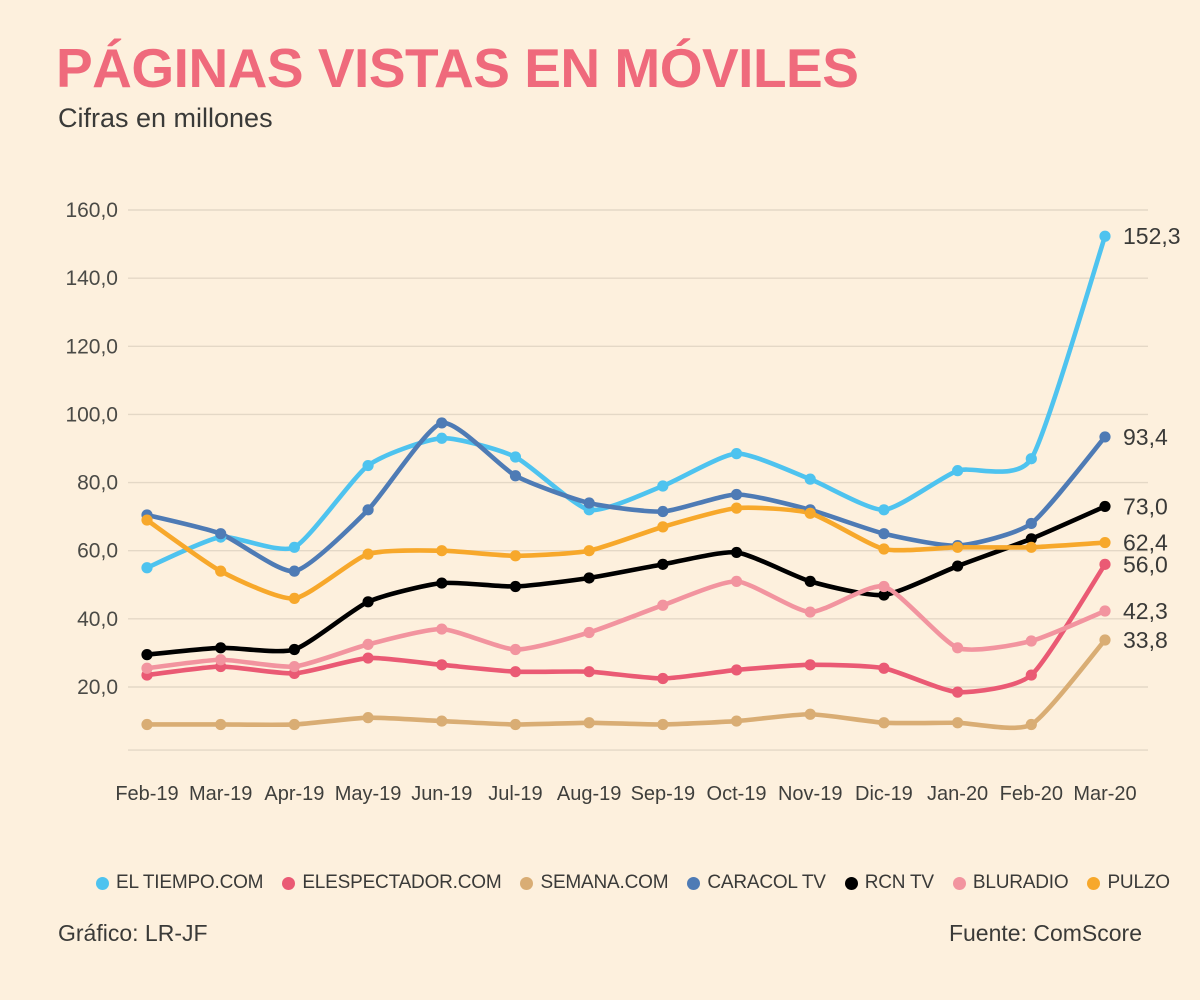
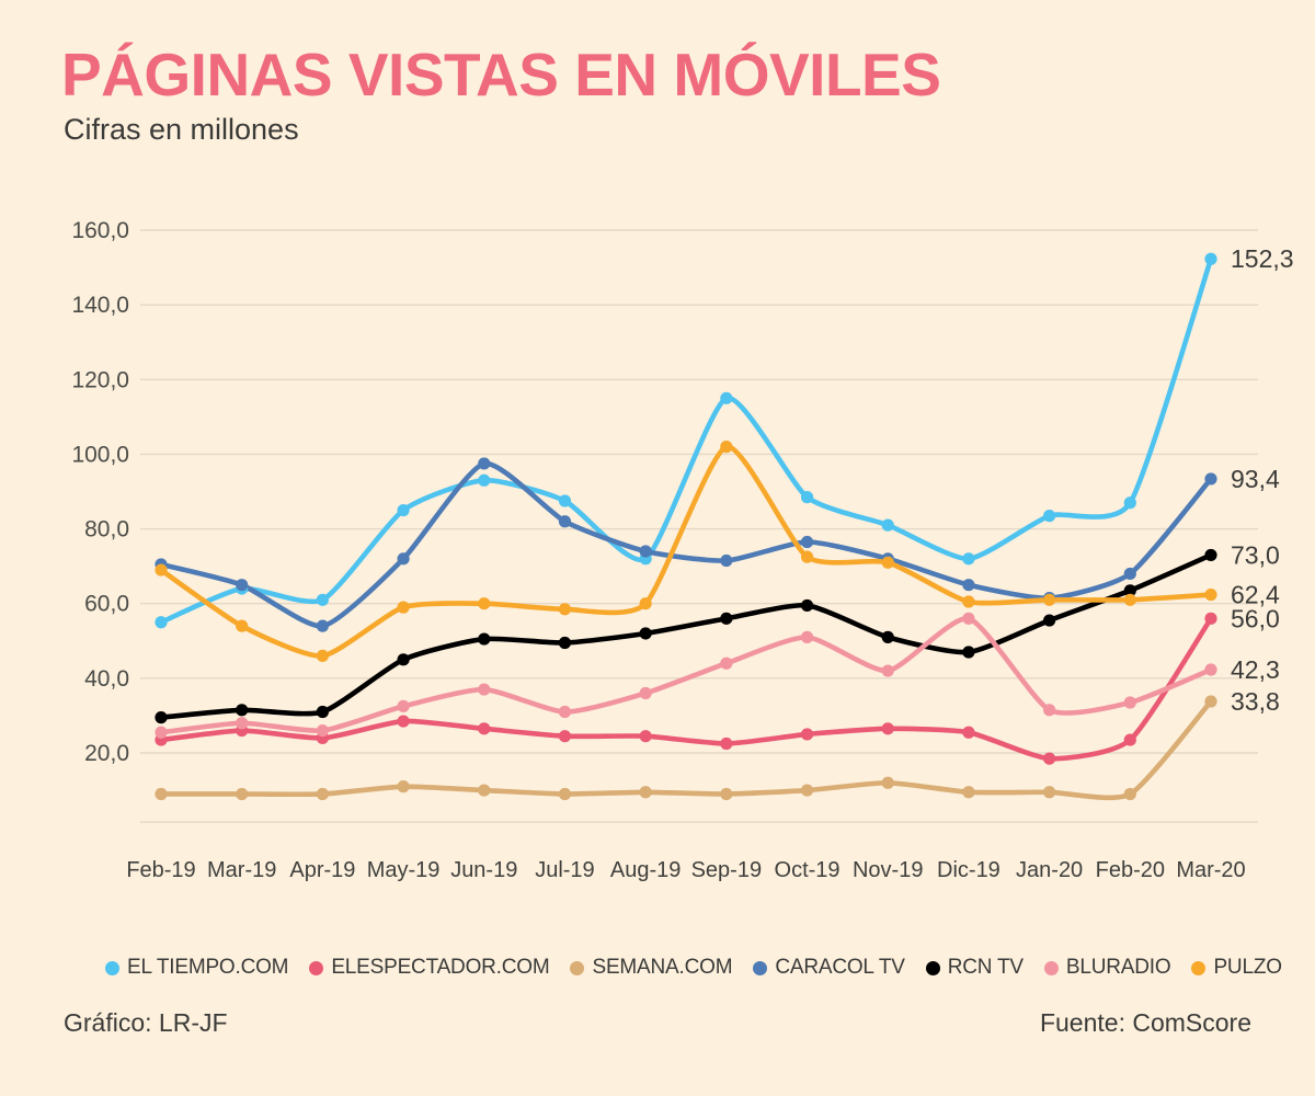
EL TIEMPO.COM/Sep-19: 79 -> 115
PULZO/Sep-19: 67 -> 102
BLURADIO/Dic-19: 50 -> 56
